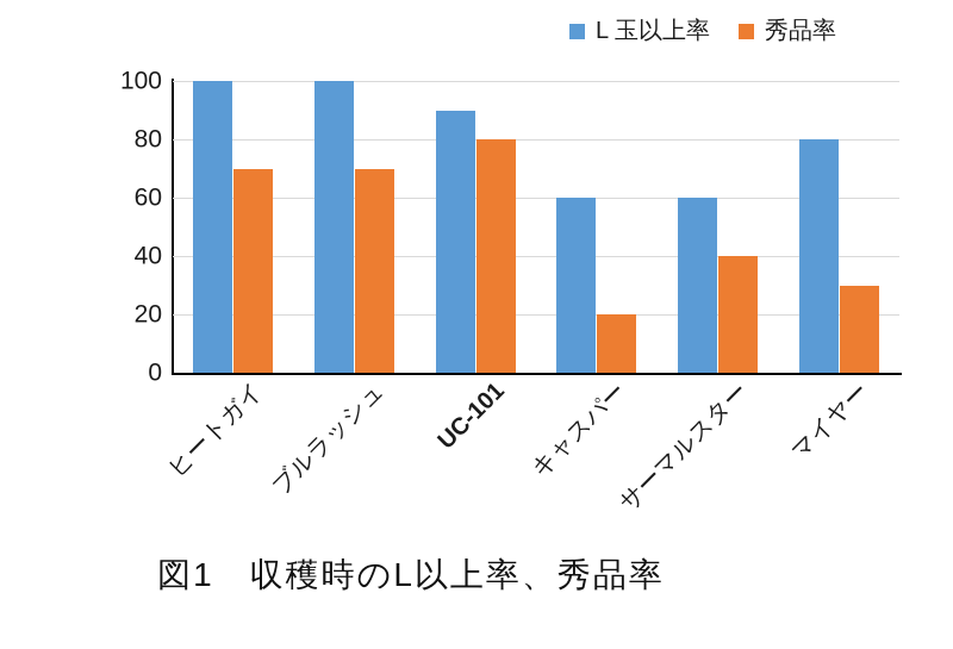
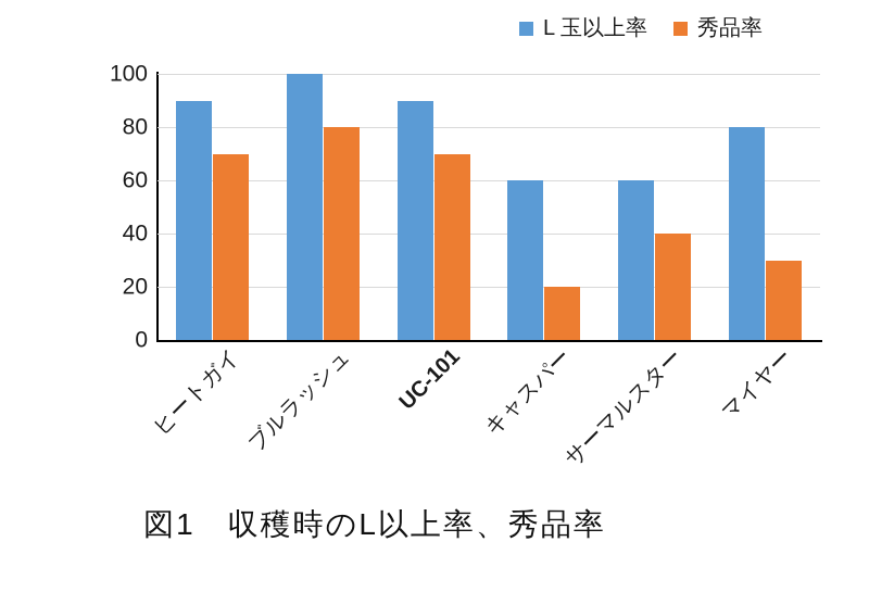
L 玉以上率/ヒートガイ: 100 -> 90
秀品率/ブルラッシュ: 70 -> 80
秀品率/UC-101: 80 -> 70
